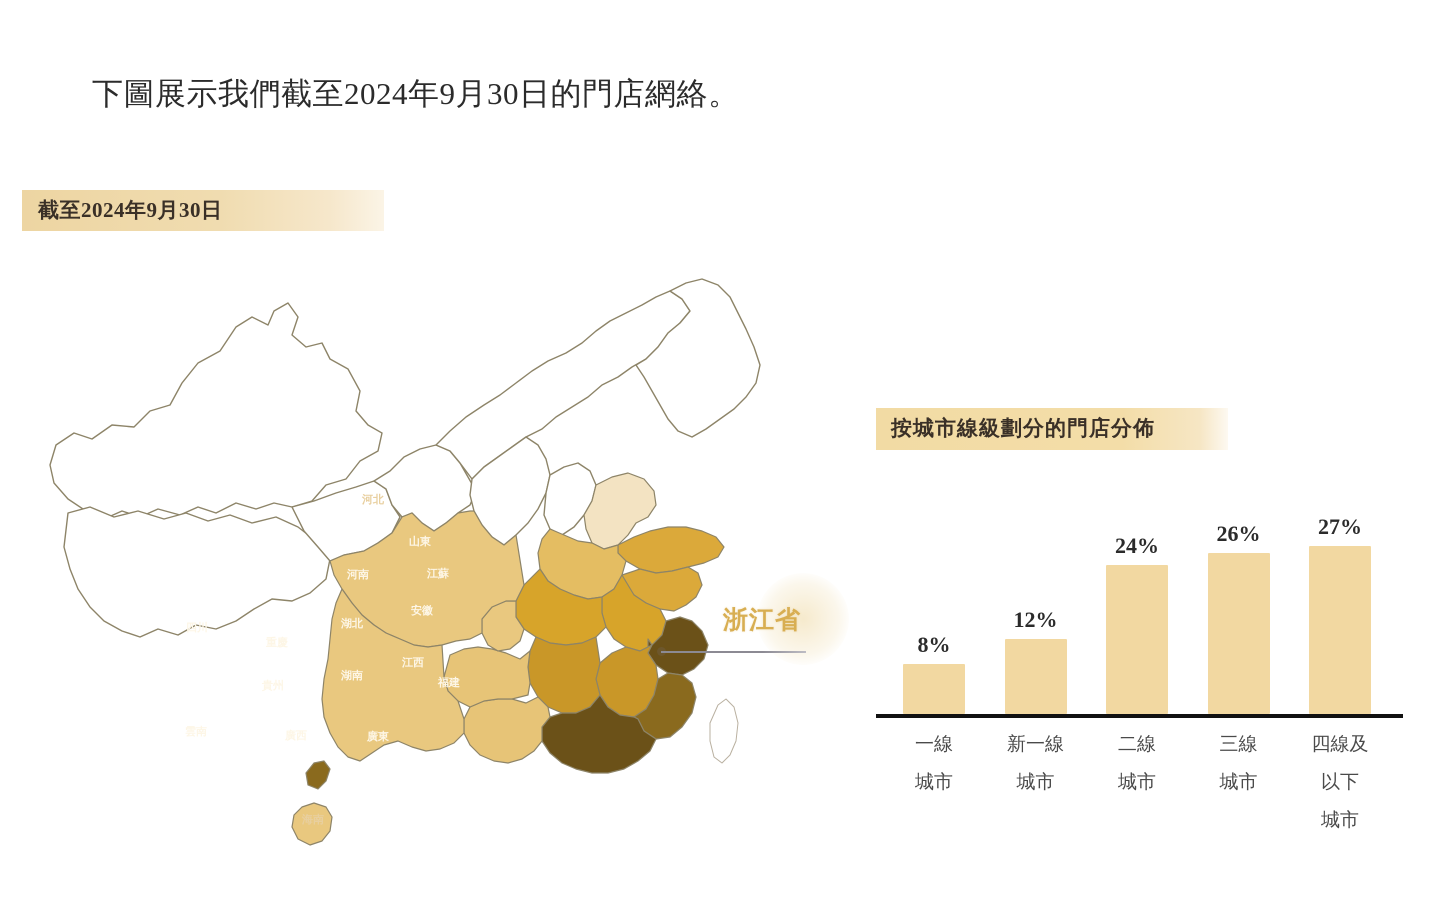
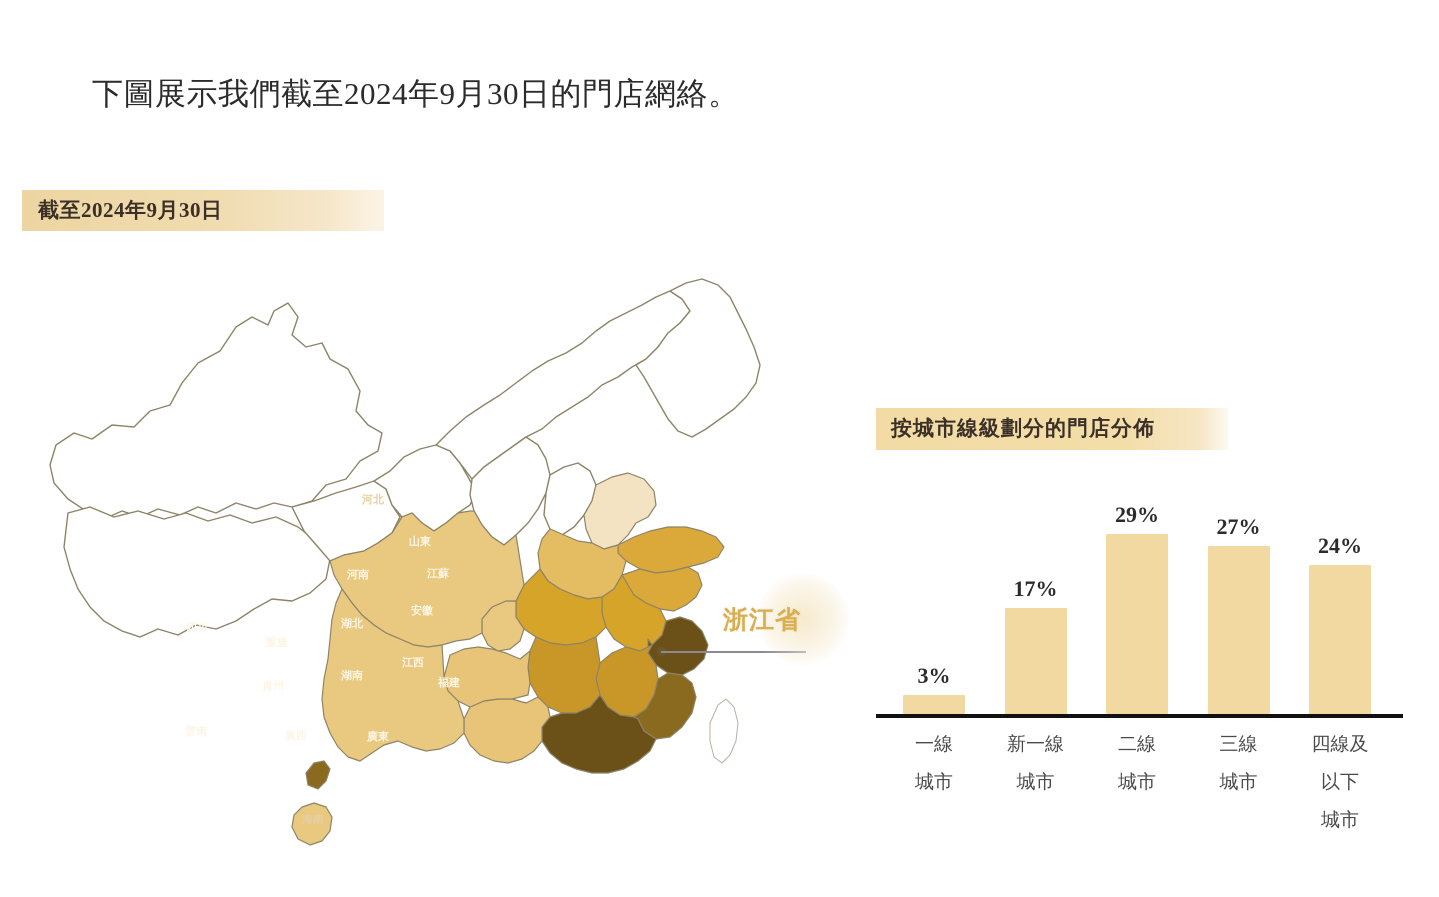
一線 城市: 8% -> 3%
新一線 城市: 12% -> 17%
二線 城市: 24% -> 29%
三線 城市: 26% -> 27%
四線及 以下 城市: 27% -> 24%
